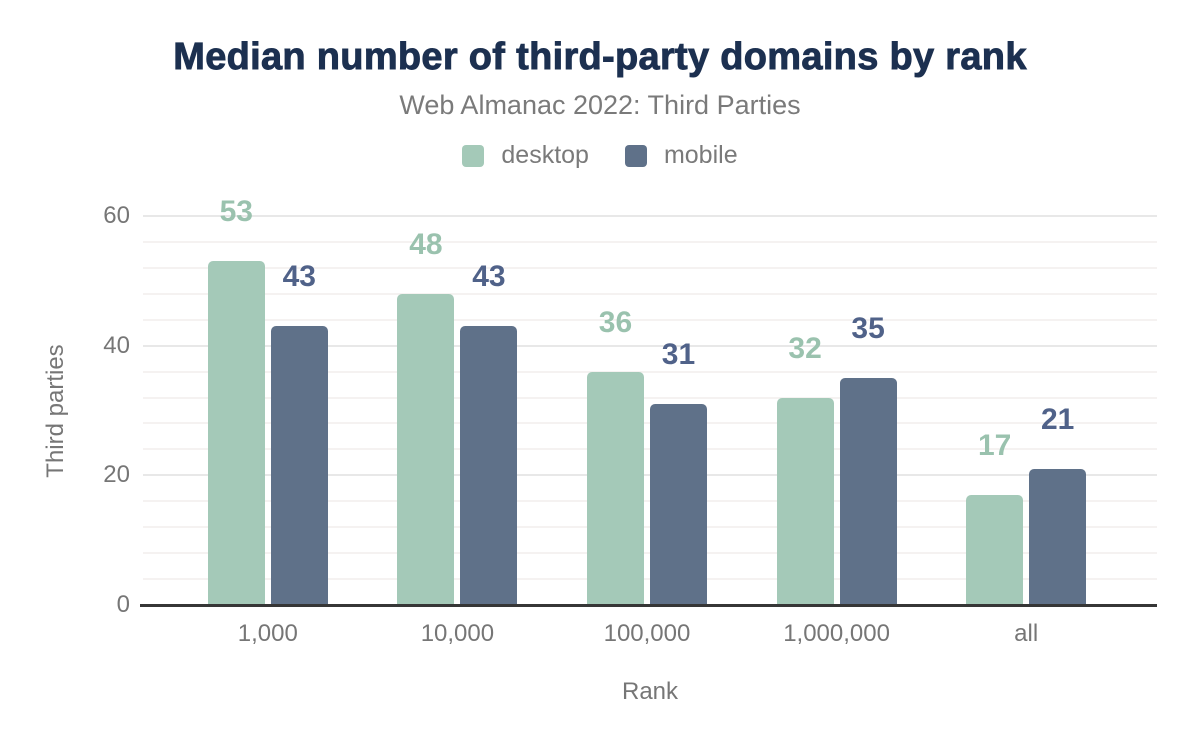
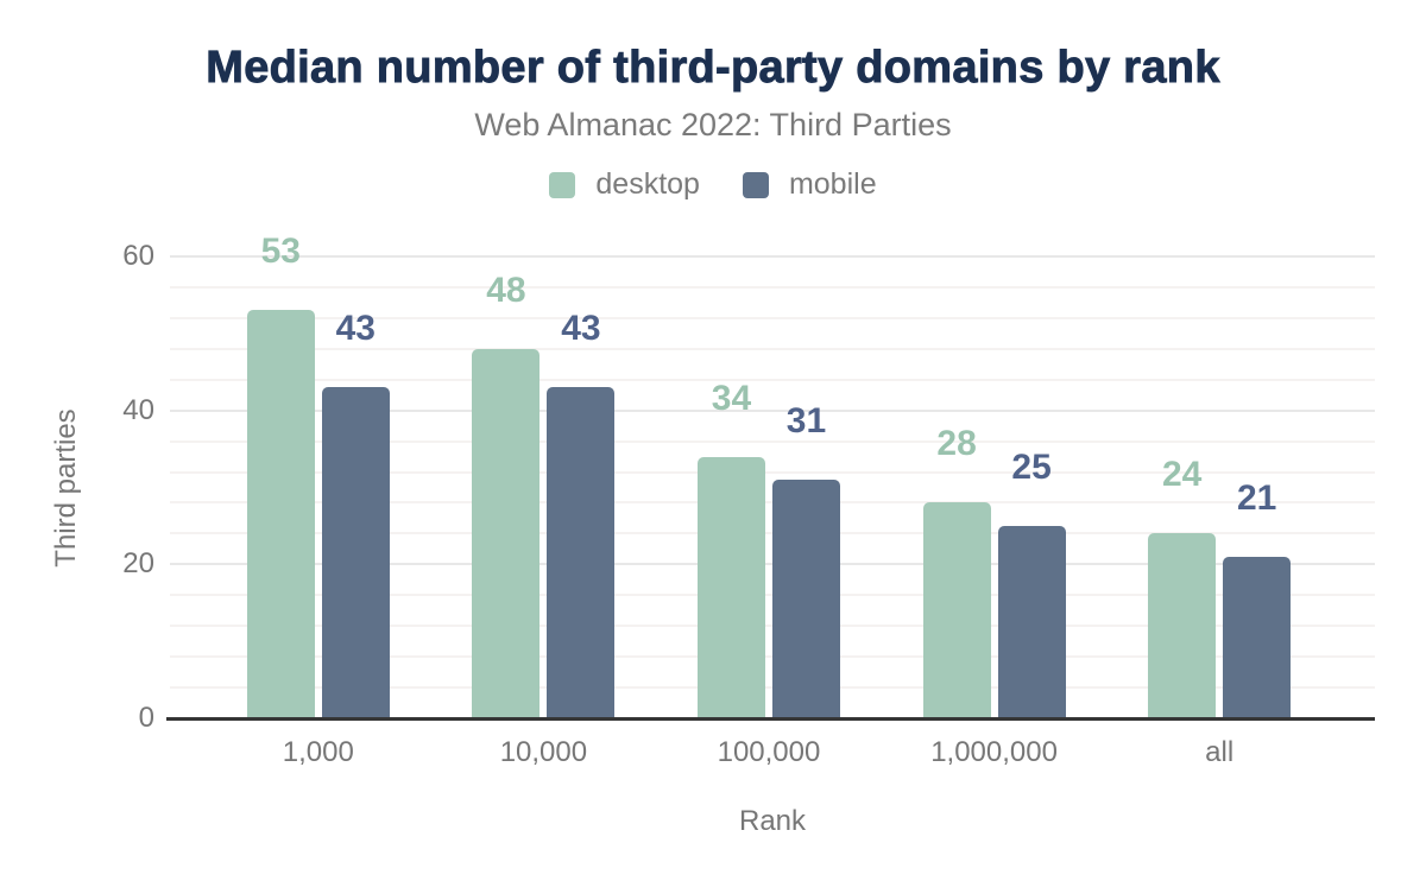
desktop/100,000: 36 -> 34
desktop/1,000,000: 32 -> 28
mobile/1,000,000: 35 -> 25
desktop/all: 17 -> 24
